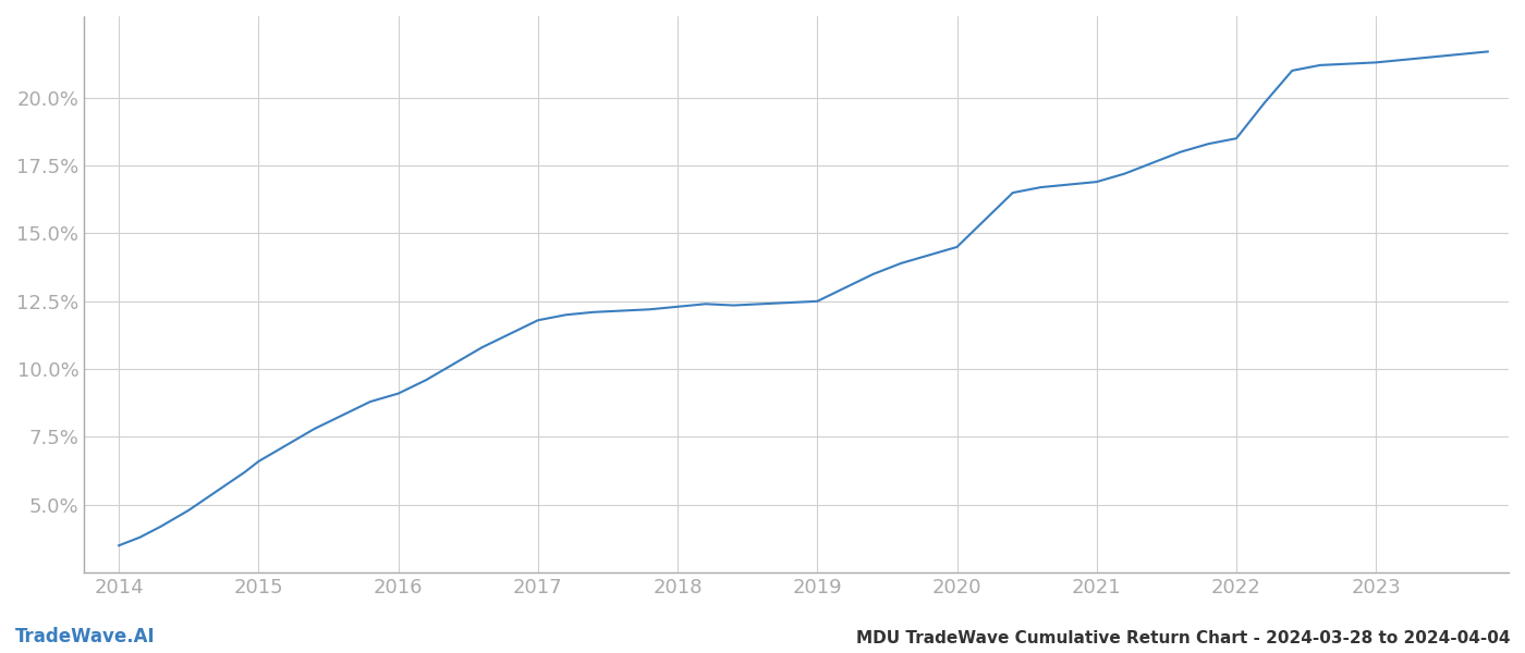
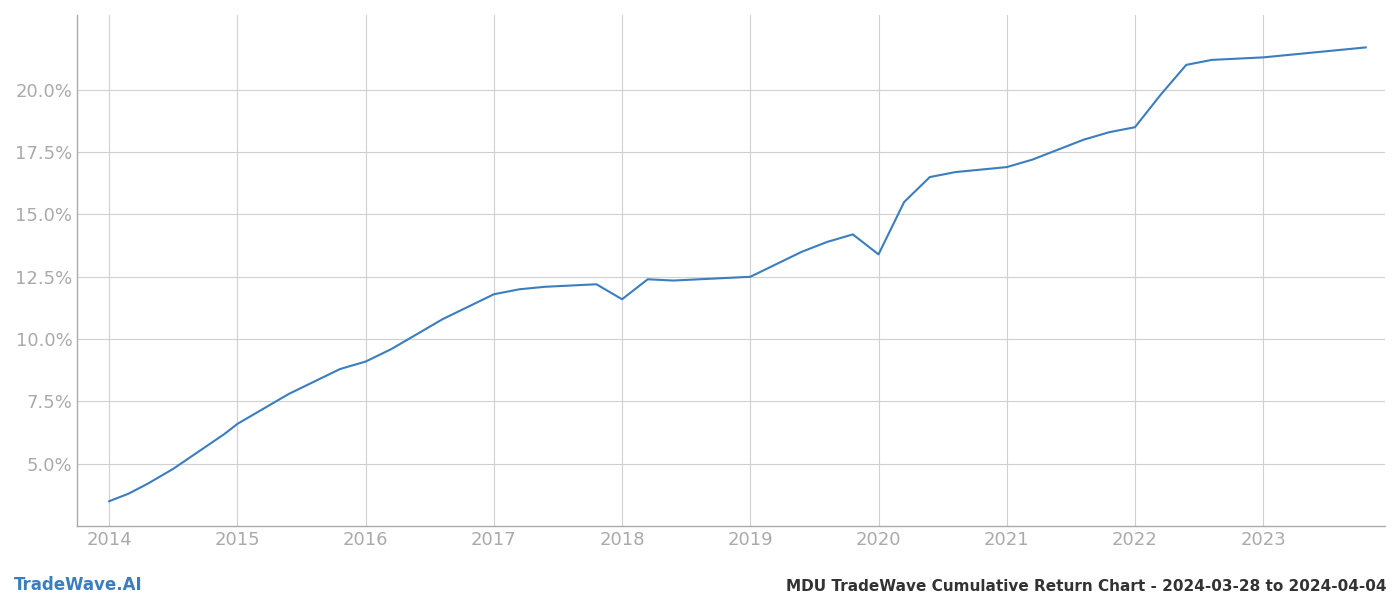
2018: 12.30% -> 11.60%
2020: 14.50% -> 13.40%
